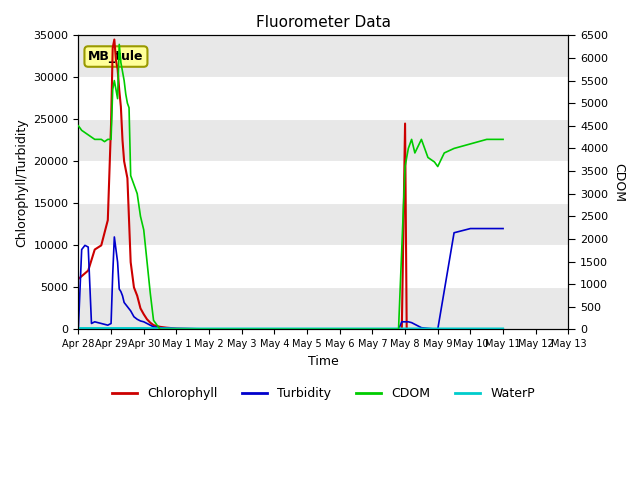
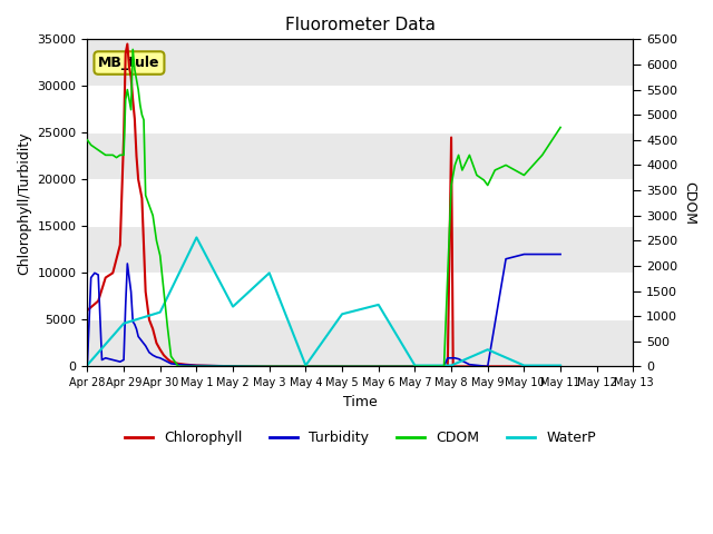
WaterP/Apr 29: 200 -> 4600
WaterP/Apr 30: 200 -> 5800
WaterP/May 1: 100 -> 13800
WaterP/May 2: 100 -> 6400
WaterP/May 3: 100 -> 10000
WaterP/May 5: 100 -> 5600
WaterP/May 6: 100 -> 6600
WaterP/May 9: 100 -> 1800
CDOM/May 10: 4100 -> 3800
CDOM/May 11: 4200 -> 4750
